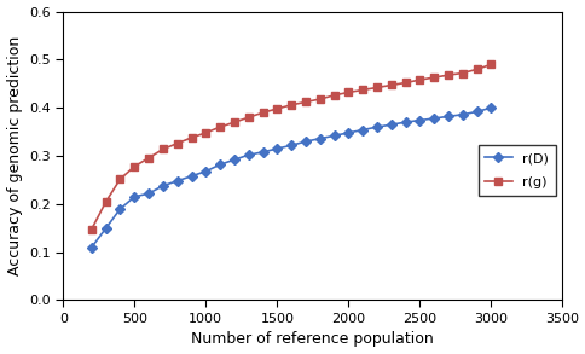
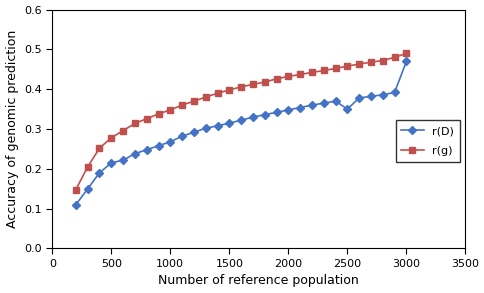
r(D)/2500: 0.374 -> 0.350
r(D)/3000: 0.400 -> 0.470
